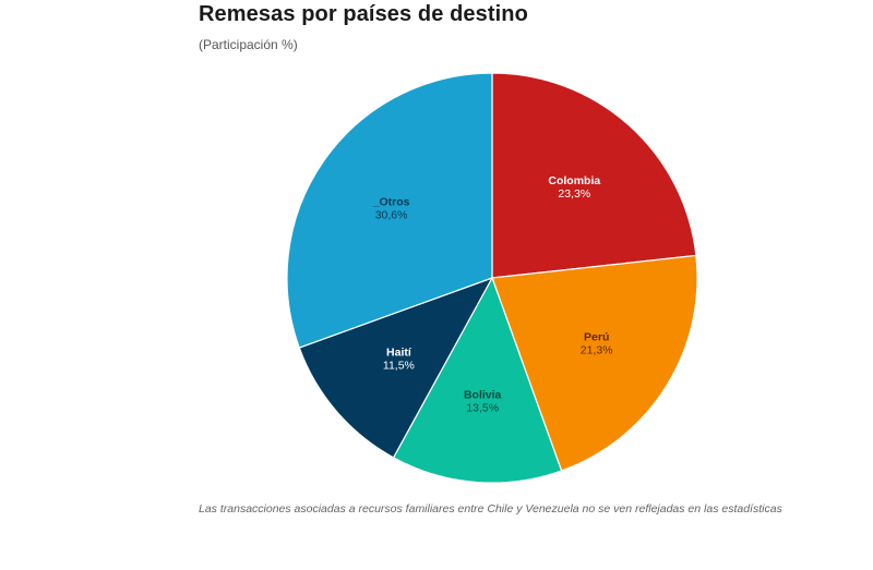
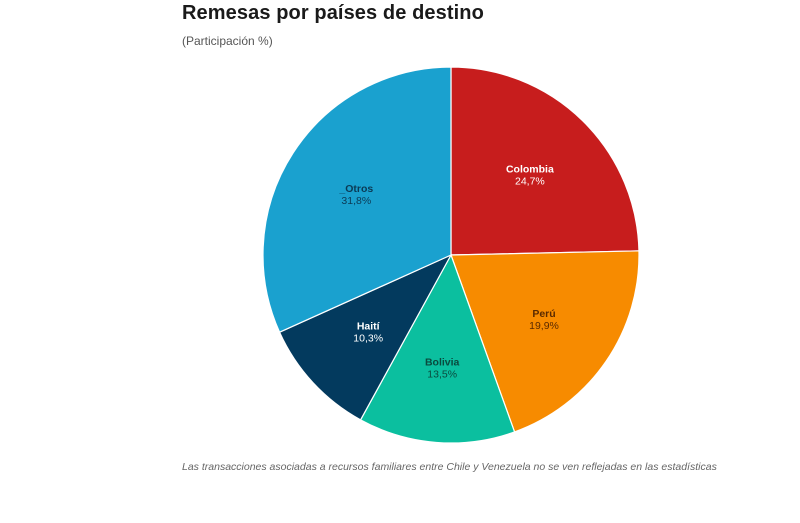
Colombia: 23,3% -> 24,7%
Perú: 21,3% -> 19,9%
Haití: 11,5% -> 10,3%
_Otros: 30,6% -> 31,8%
